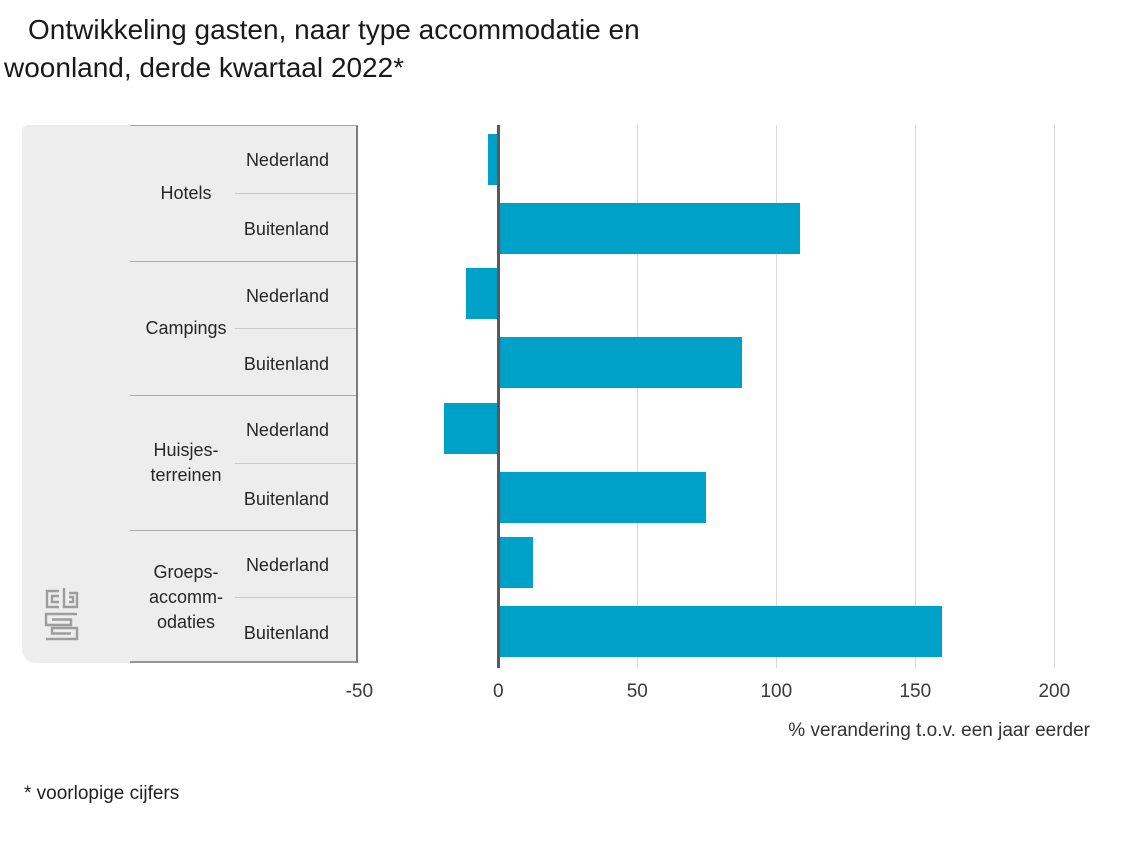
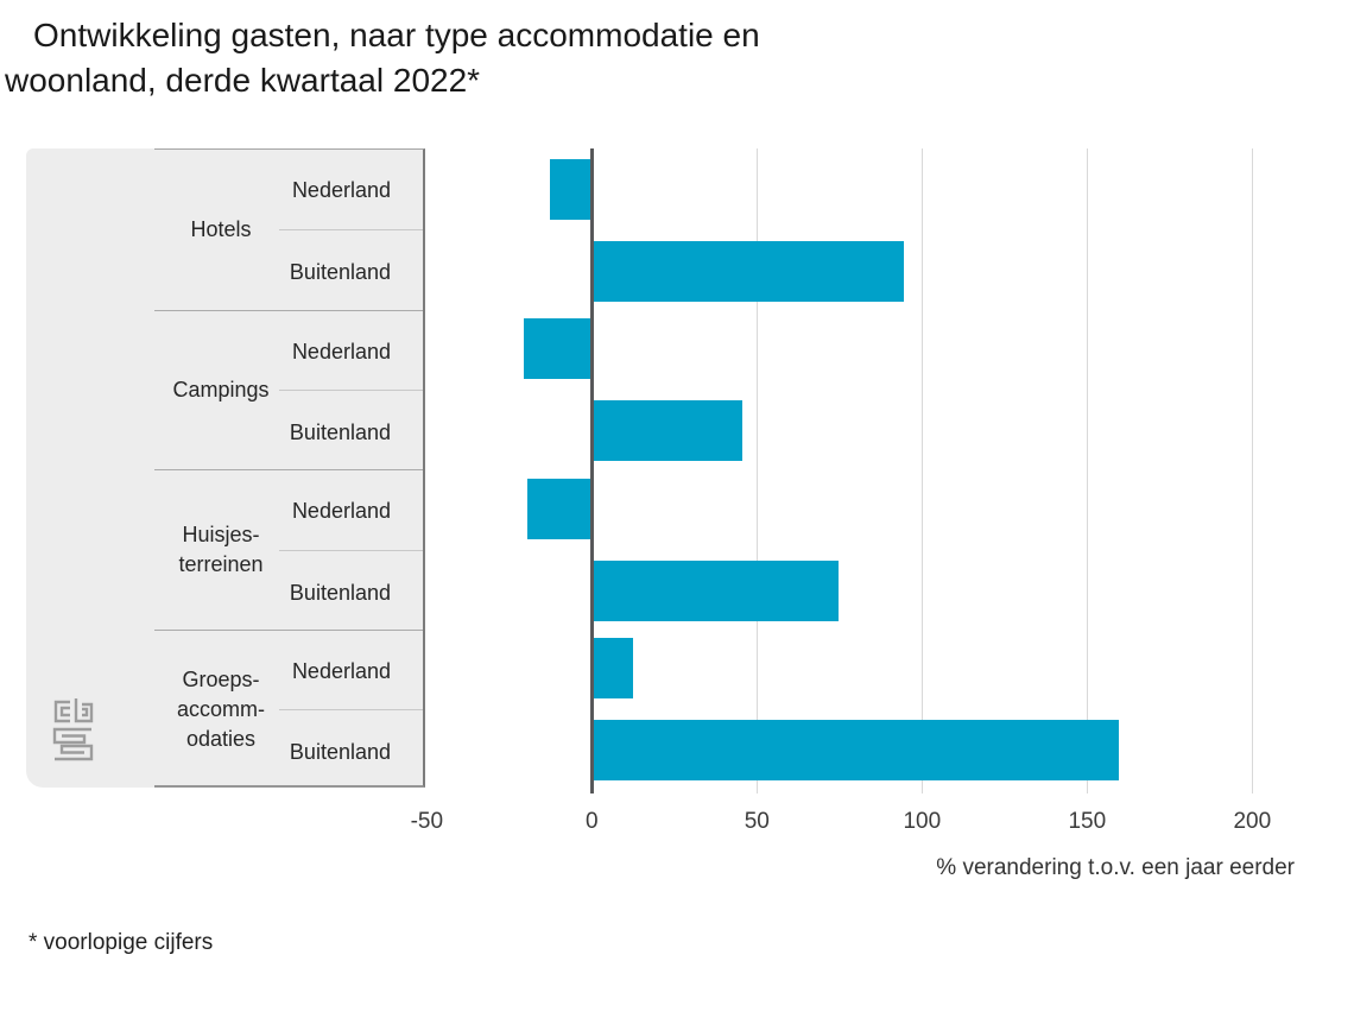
Nederland/Hotels: -3 -> -12
Buitenland/Hotels: 108 -> 94
Nederland/Campings: -11 -> -20
Buitenland/Campings: 87 -> 45
